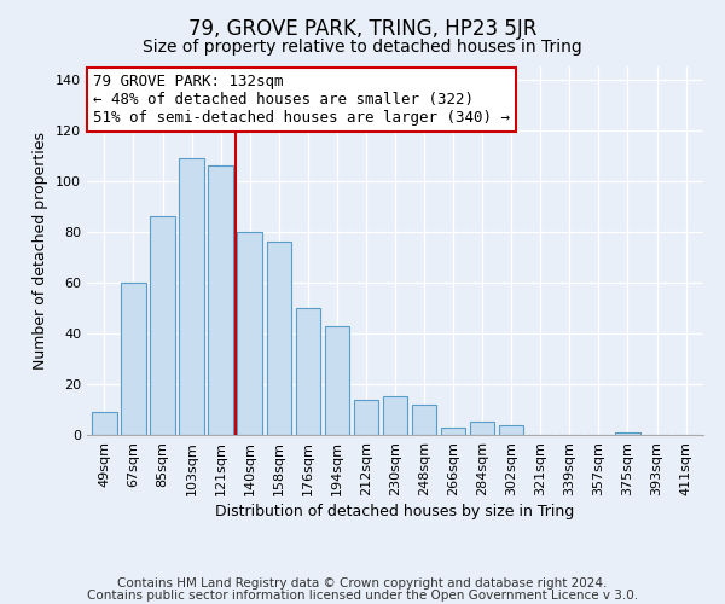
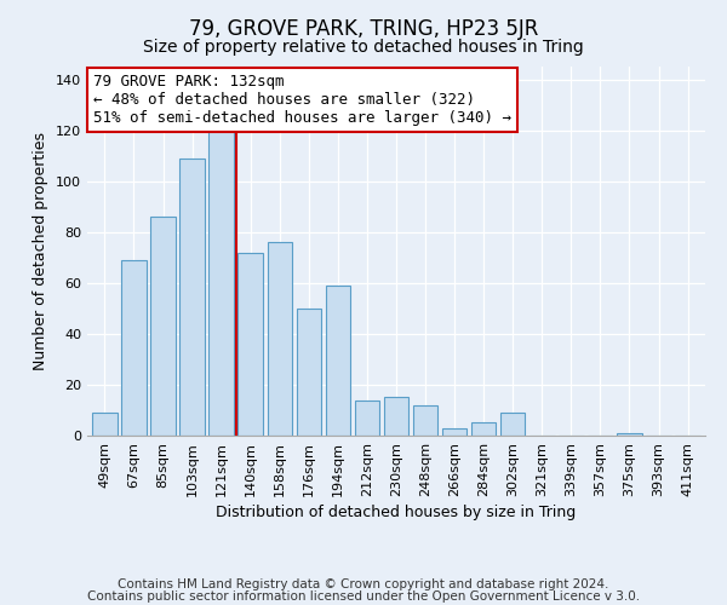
67sqm: 60 -> 69
121sqm: 106 -> 120
140sqm: 80 -> 72
194sqm: 43 -> 59
302sqm: 4 -> 9
